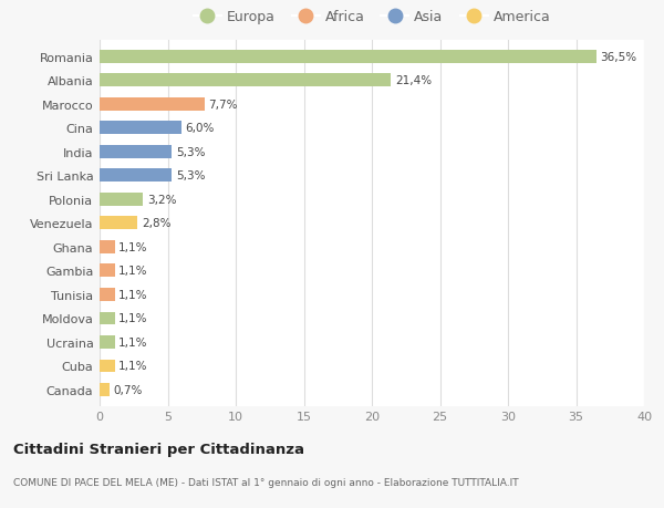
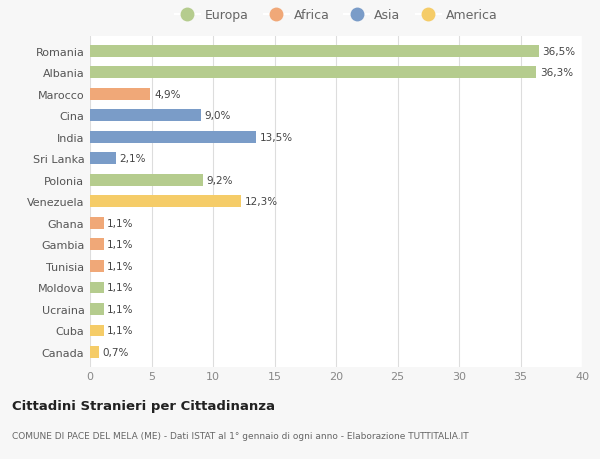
Albania: 21,4% -> 36,3%
Marocco: 7,7% -> 4,9%
Cina: 6,0% -> 9,0%
India: 5,3% -> 13,5%
Sri Lanka: 5,3% -> 2,1%
Polonia: 3,2% -> 9,2%
Venezuela: 2,8% -> 12,3%
